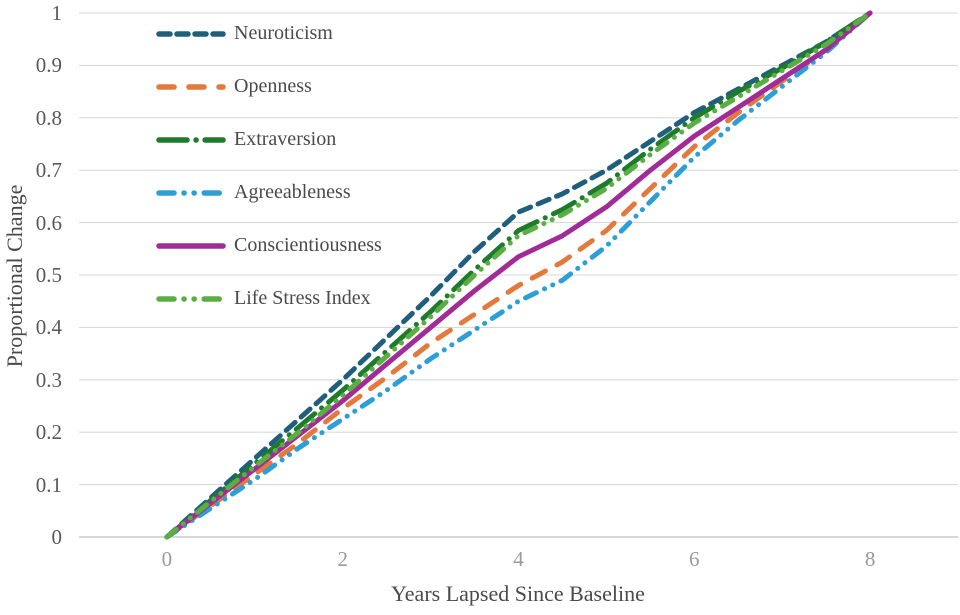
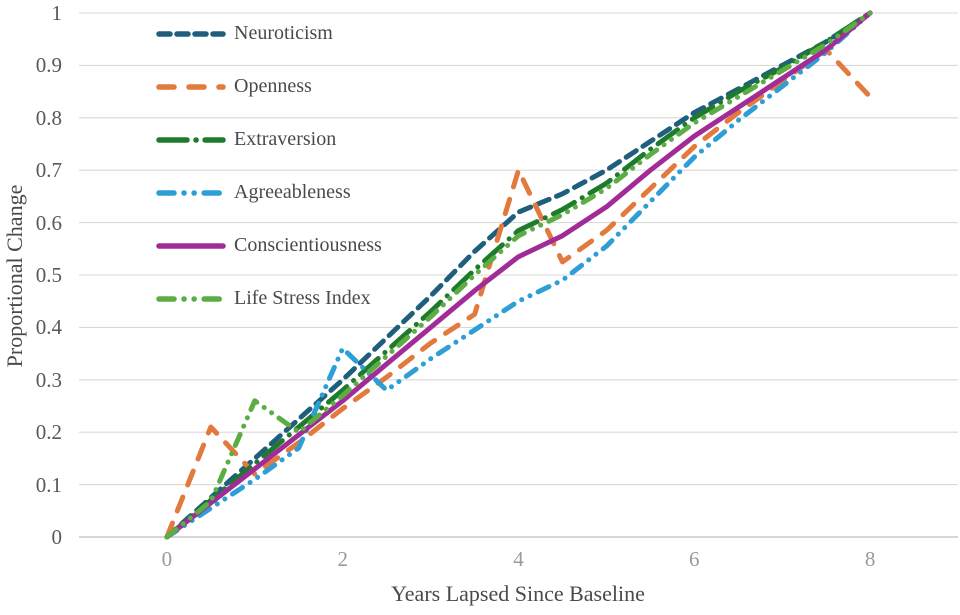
Openness/0.5: 0.06 -> 0.21
Life Stress Index/1: 0.14 -> 0.26
Agreeableness/2: 0.23 -> 0.36
Openness/4: 0.48 -> 0.70
Openness/8: 1.00 -> 0.84
